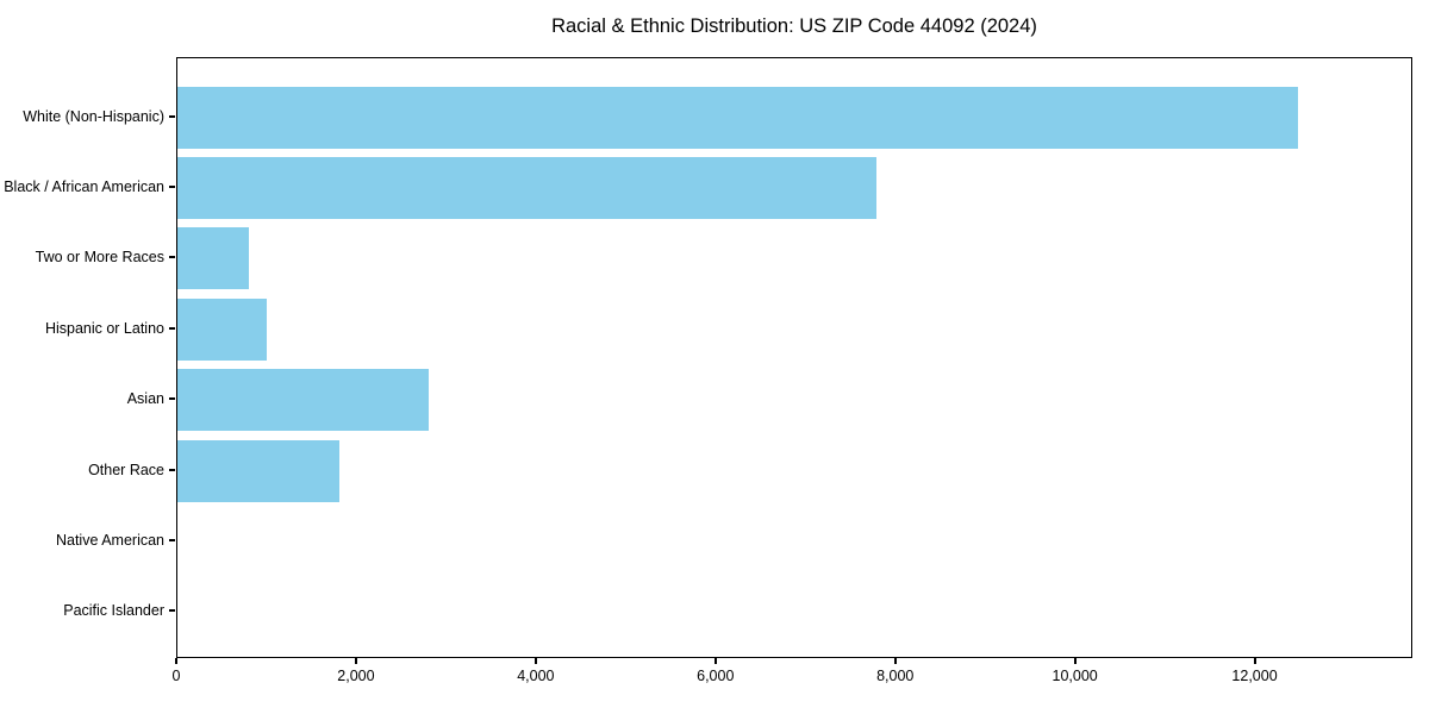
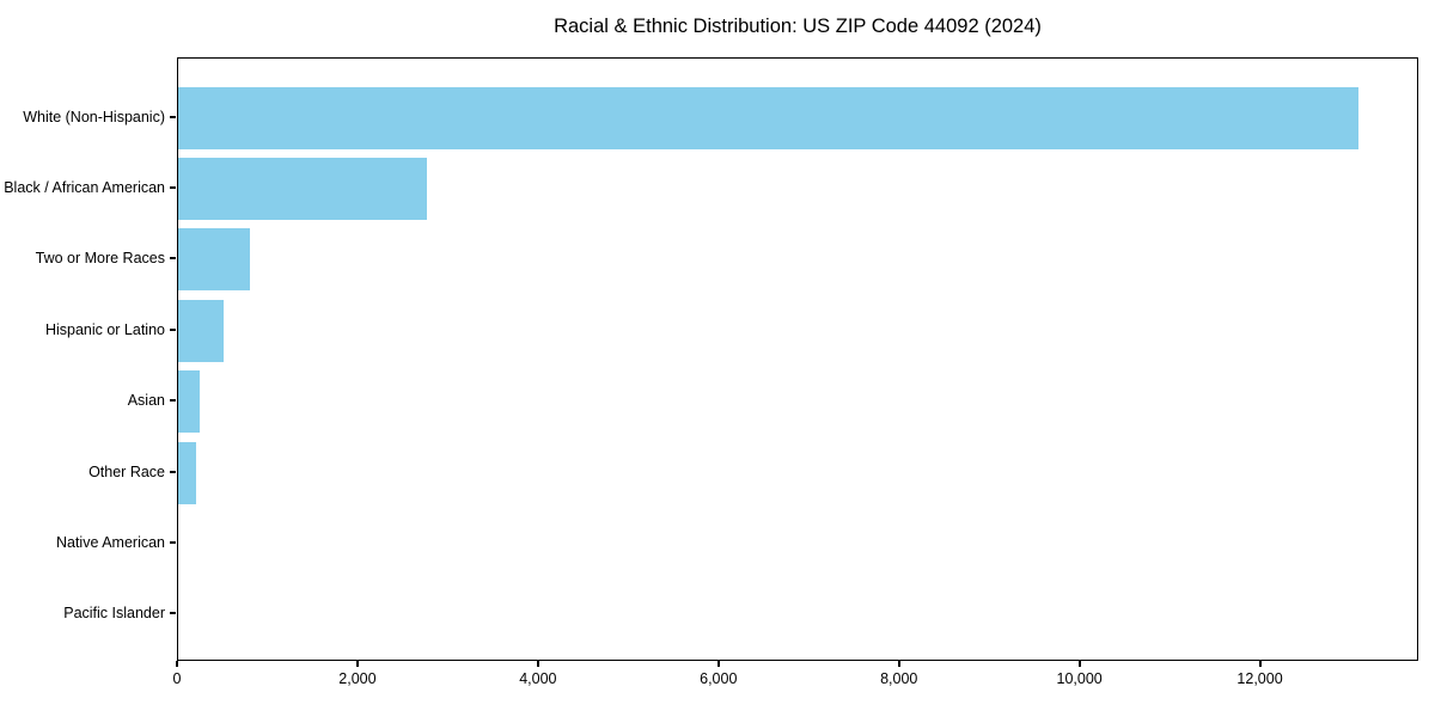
White (Non-Hispanic): 12500 -> 13100
Black / African American: 7800 -> 2800
Hispanic or Latino: 1000 -> 500
Asian: 2800 -> 200
Other Race: 1800 -> 200
